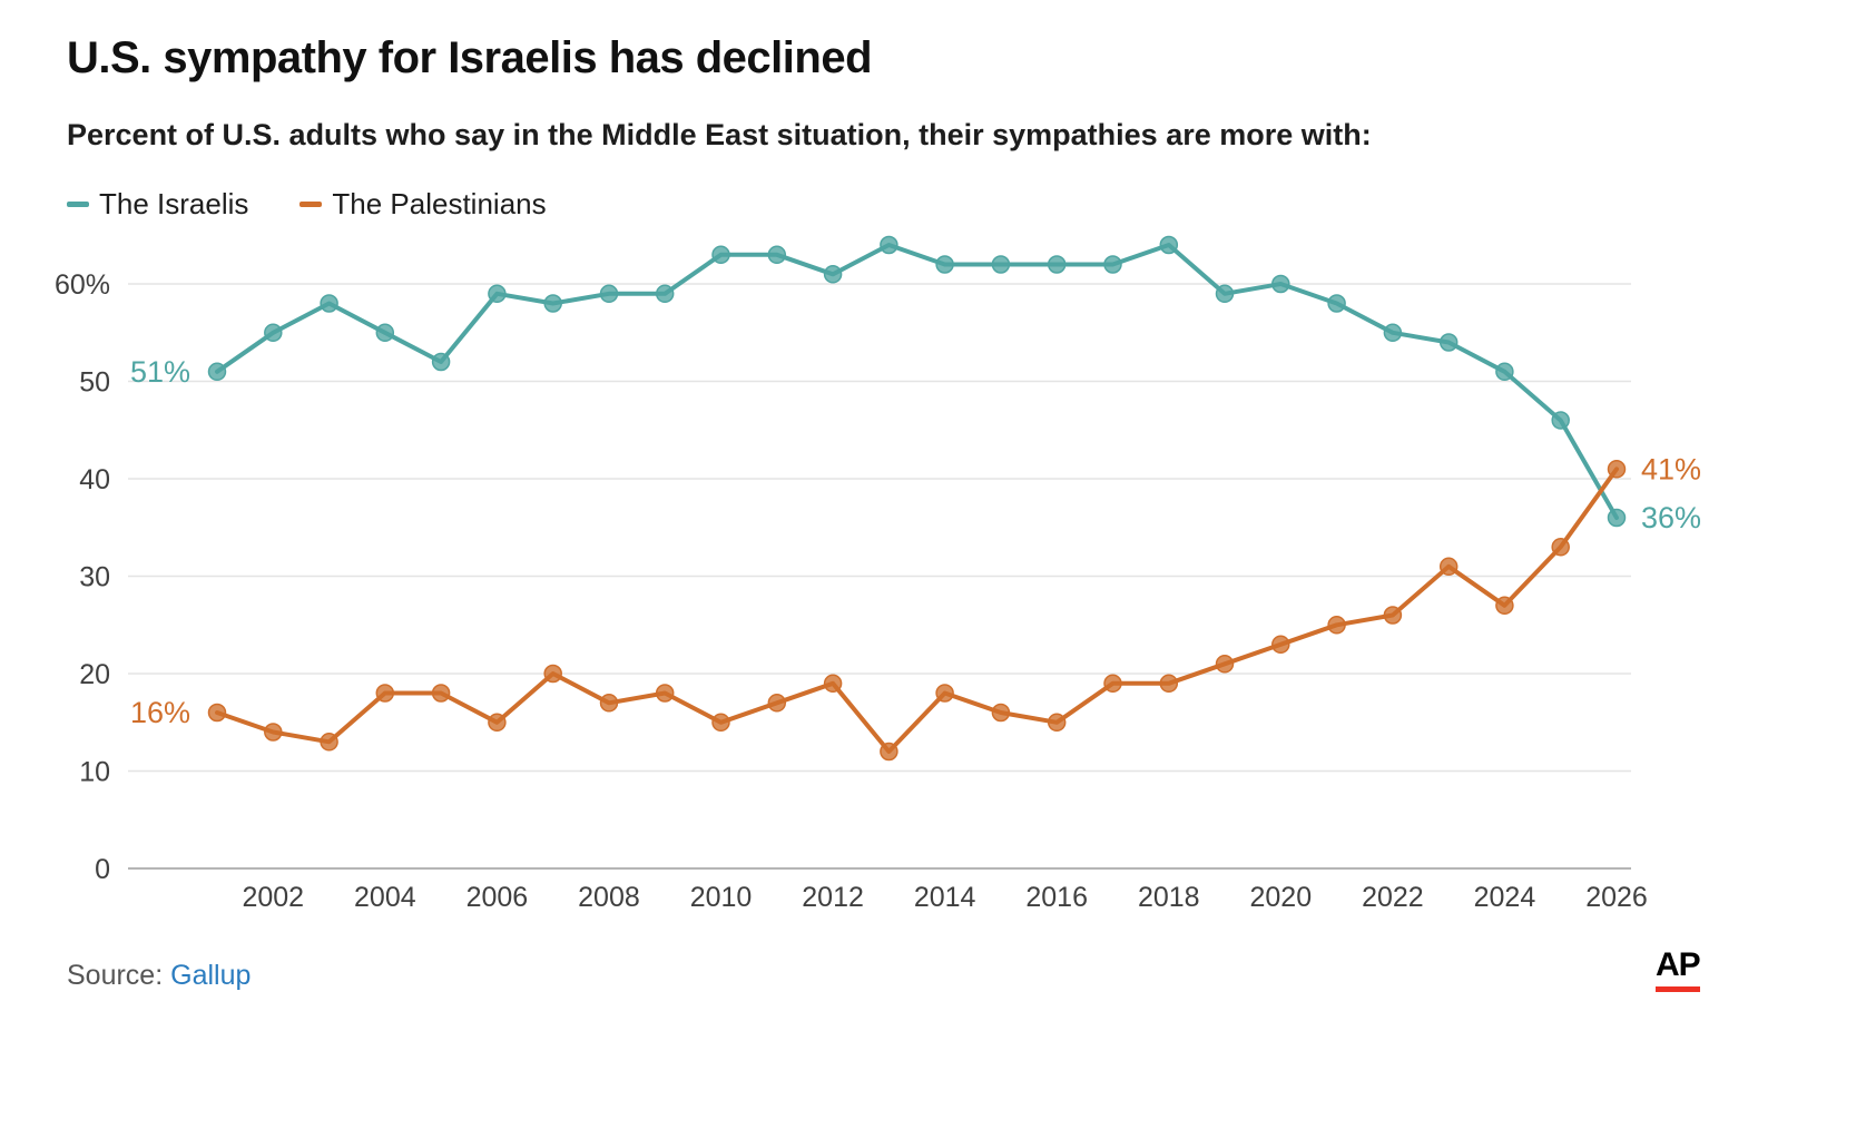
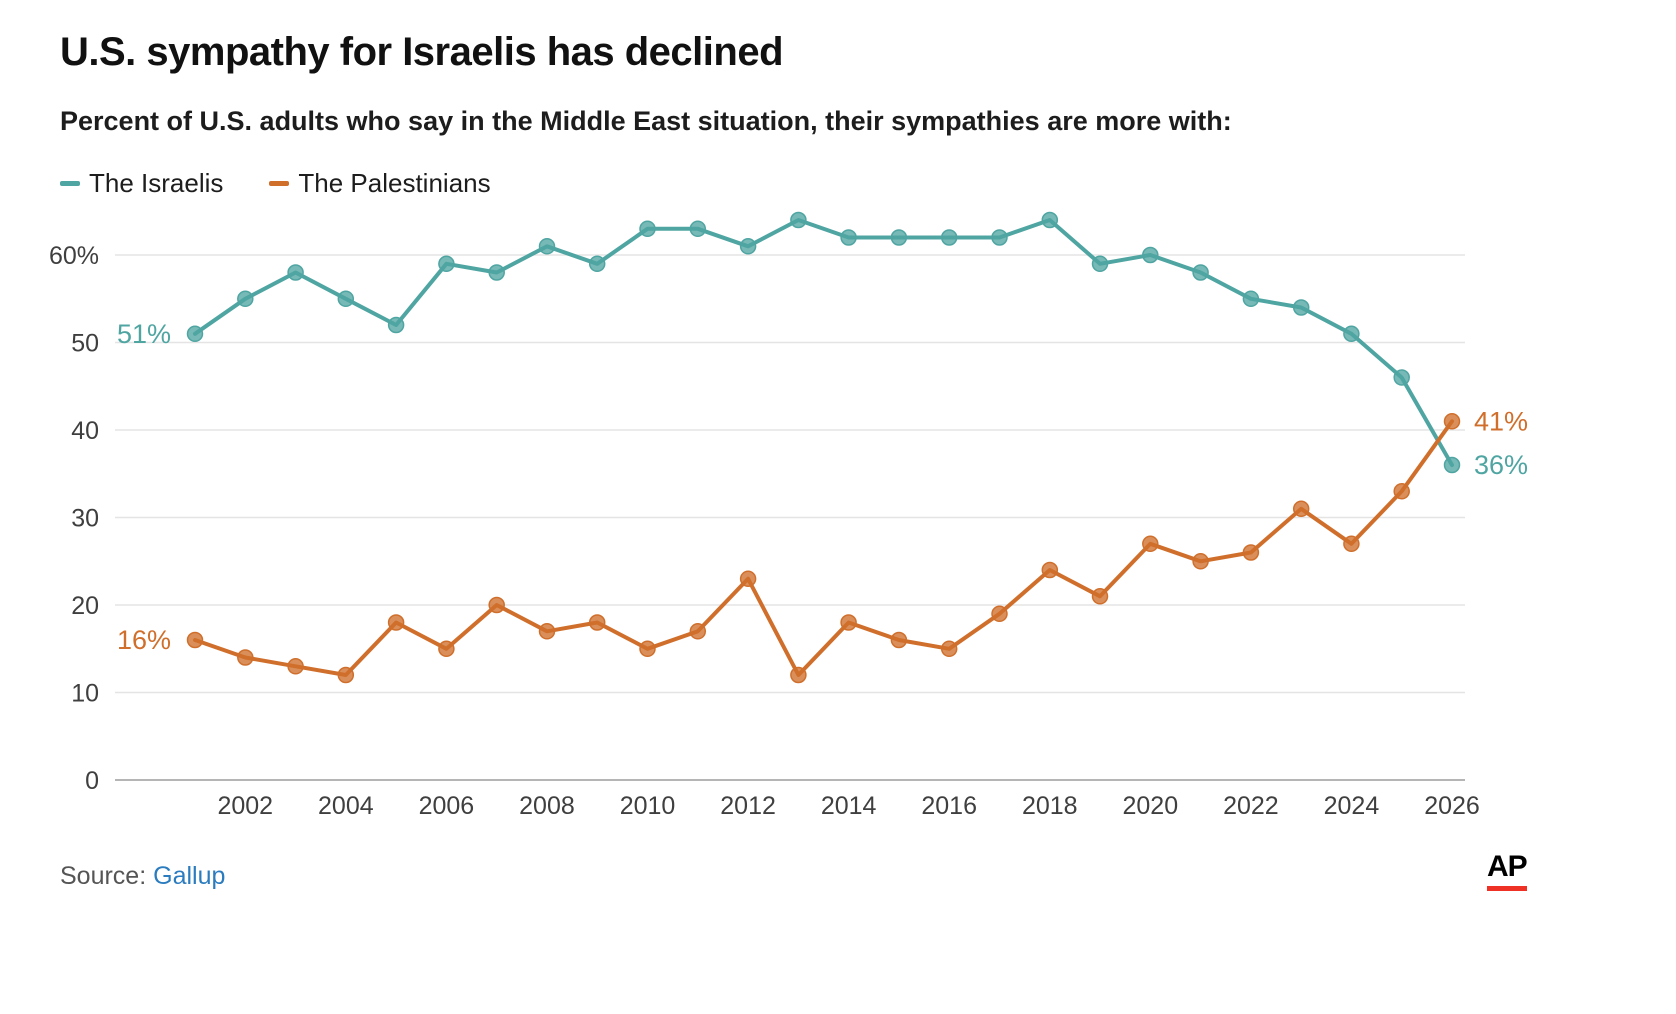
The Palestinians/2004: 18% -> 12%
The Israelis/2008: 59% -> 61%
The Palestinians/2012: 19% -> 23%
The Palestinians/2018: 19% -> 24%
The Palestinians/2020: 23% -> 27%
